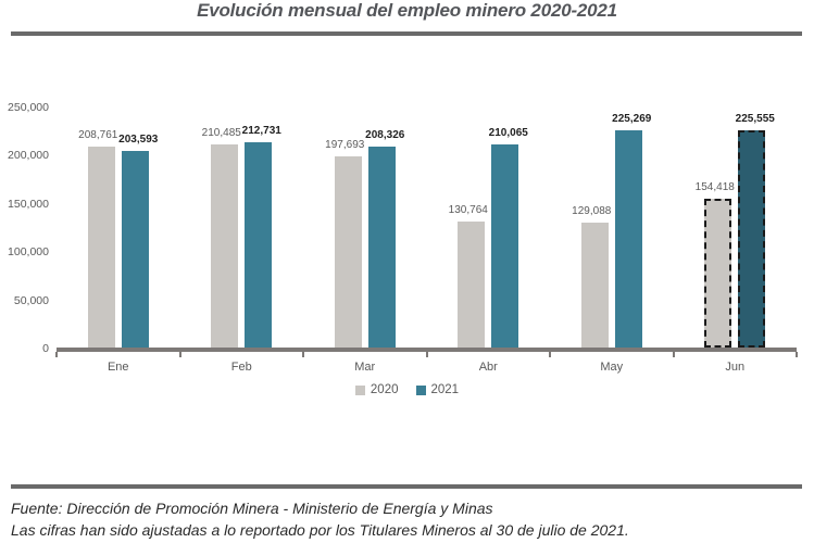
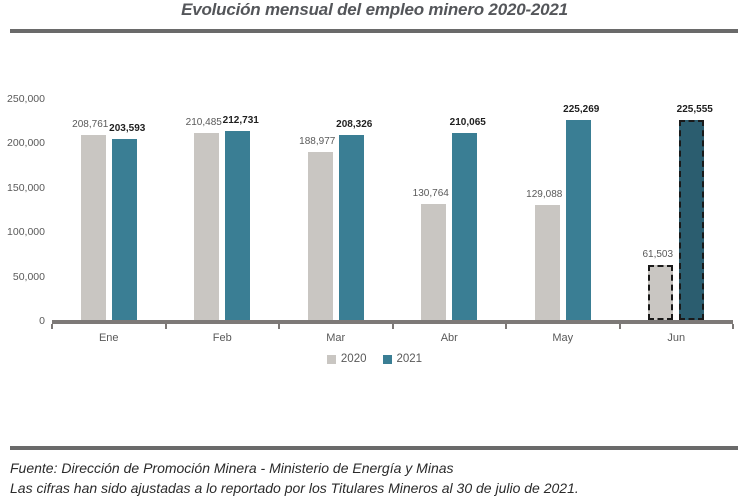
2020/Mar: 197,693 -> 188,977
2020/Jun: 154,418 -> 61,503
